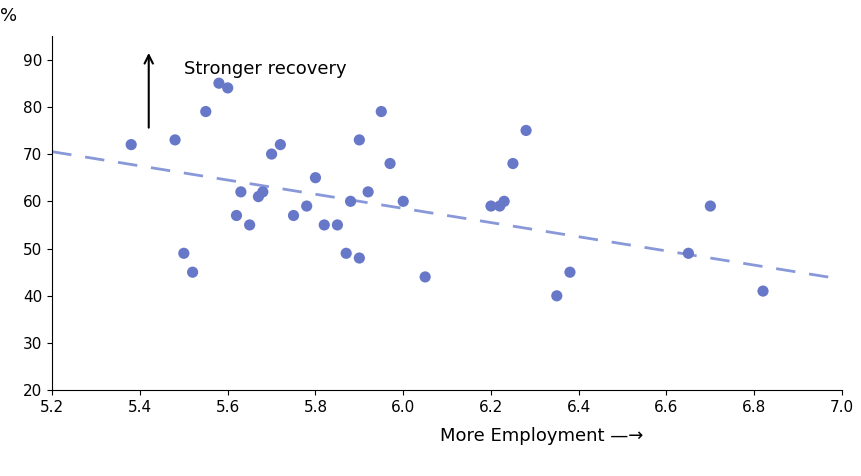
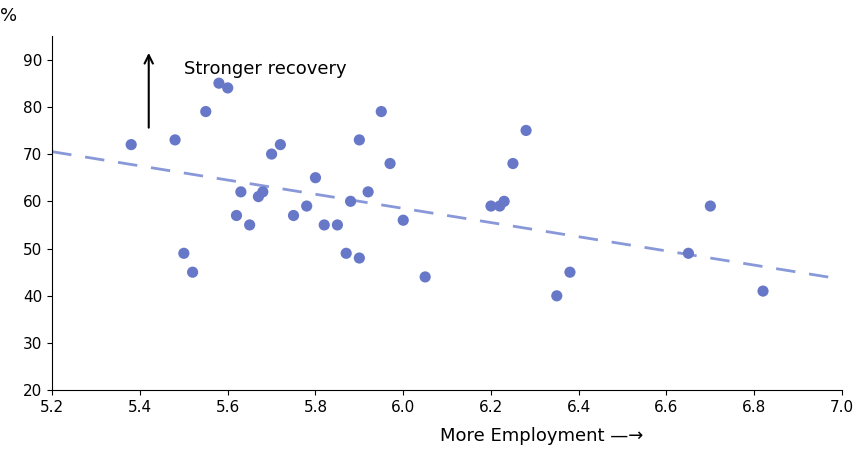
6.0: 60 -> 56
